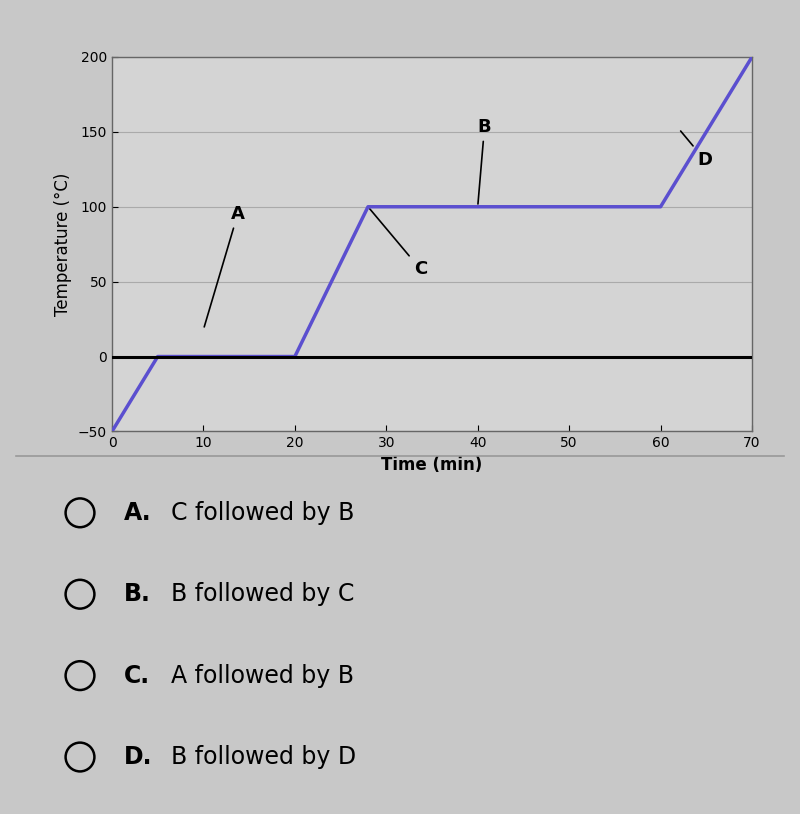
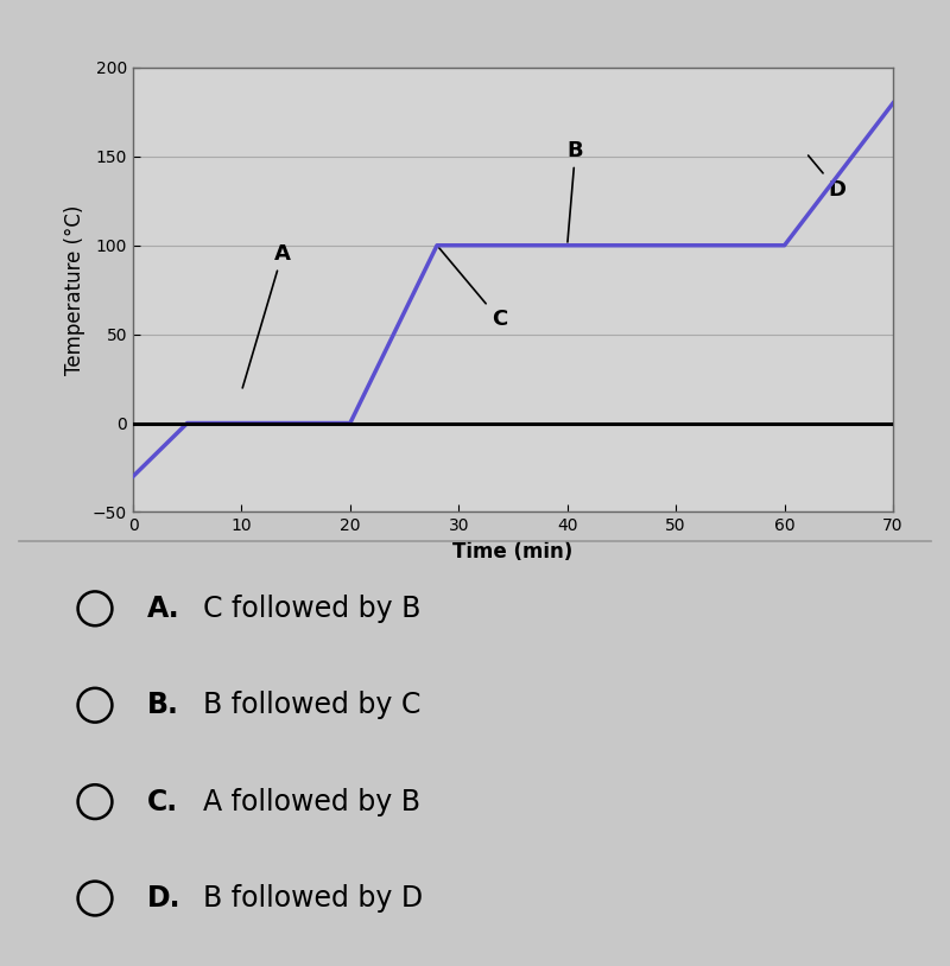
0: -50 -> -30
70: 200 -> 180
